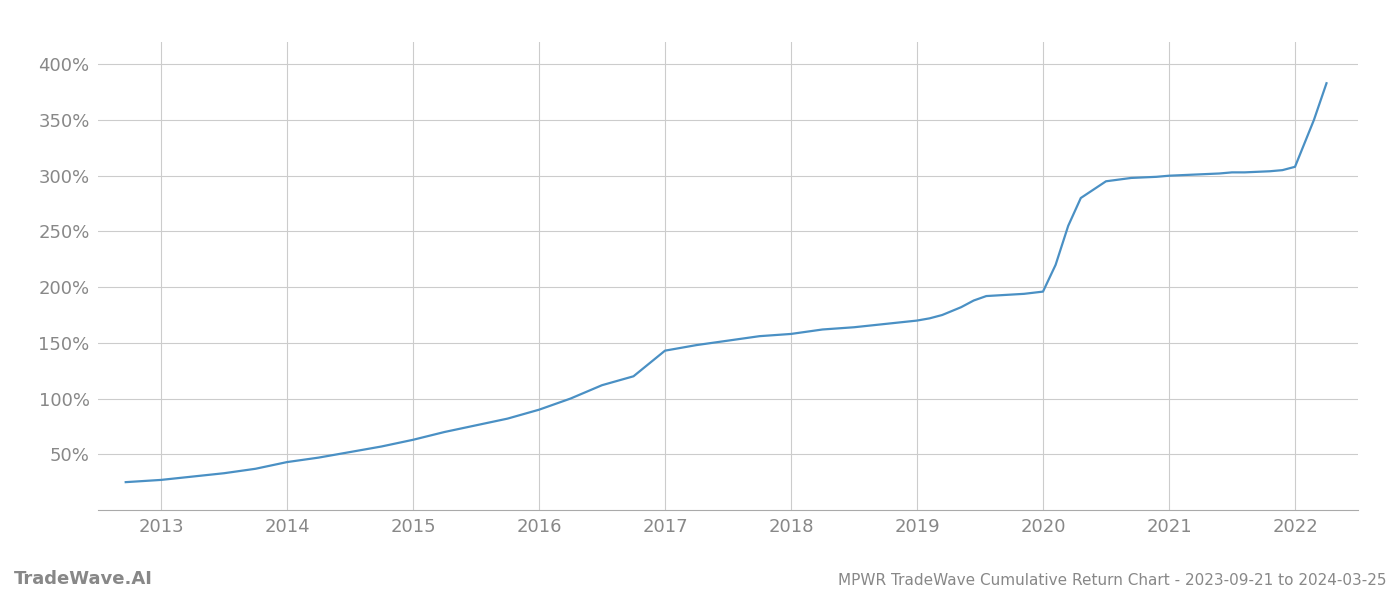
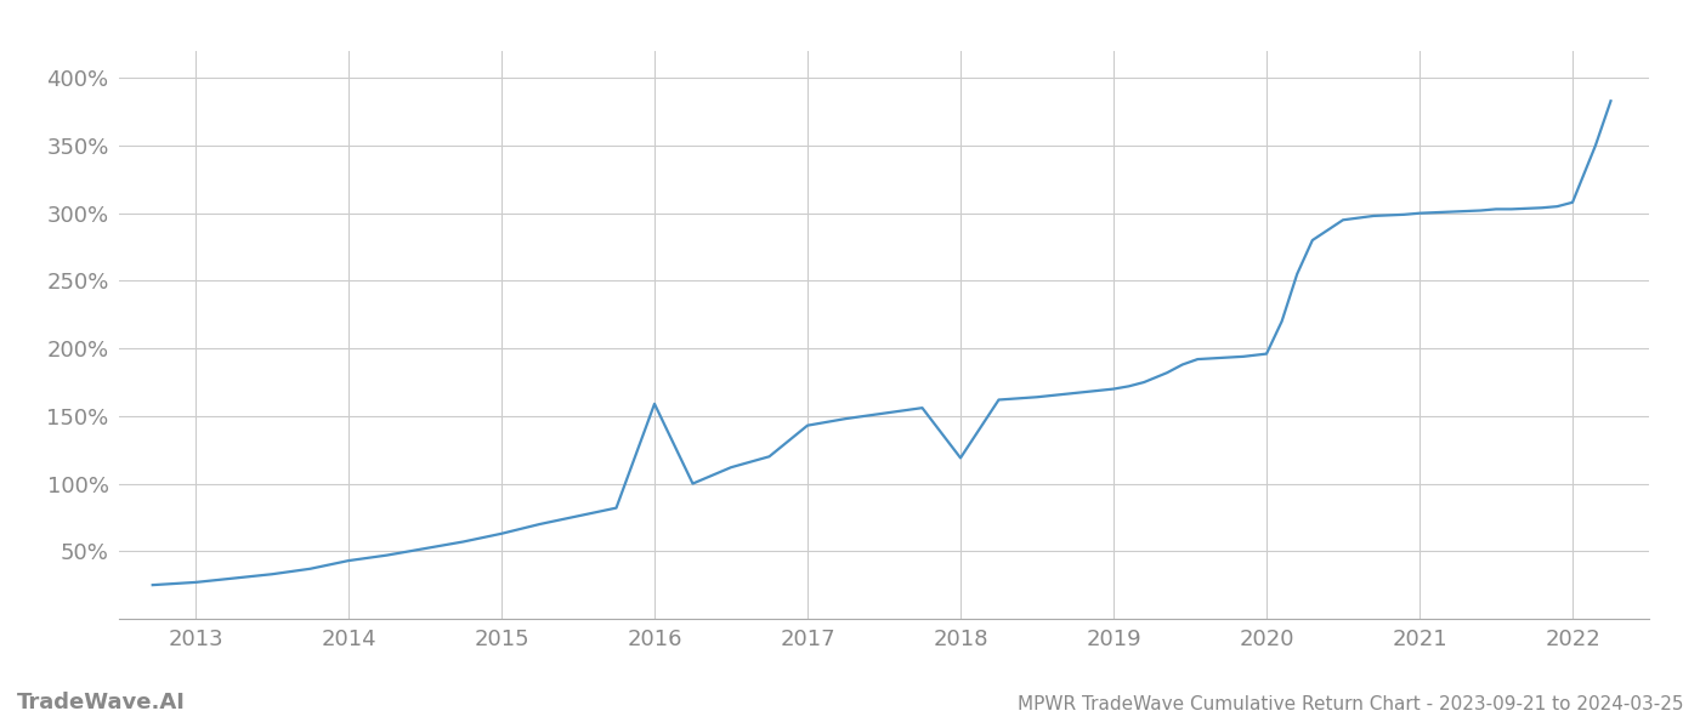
2016: 90% -> 159%
2018: 158% -> 119%
